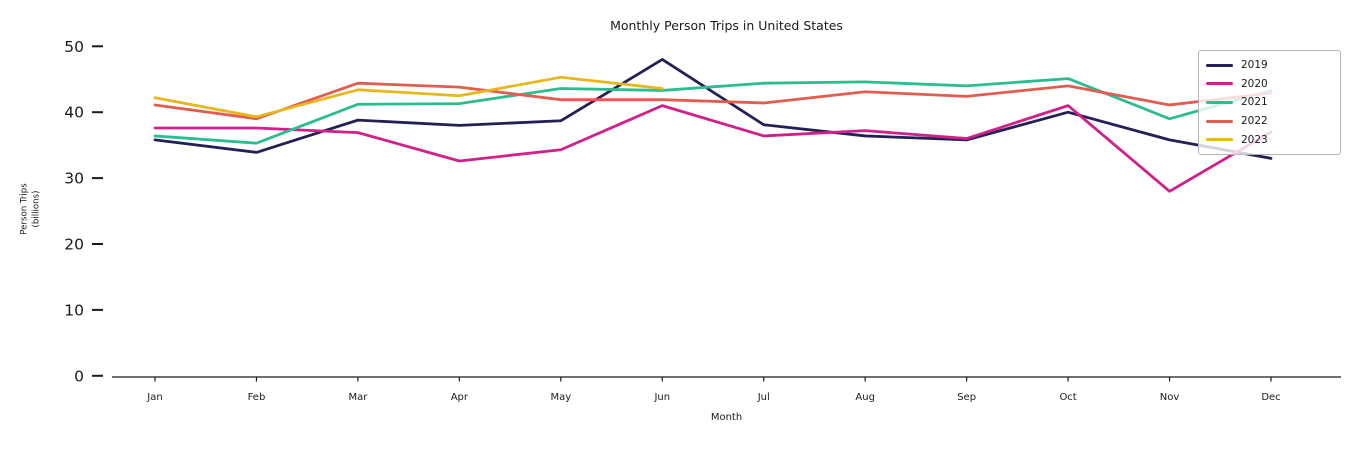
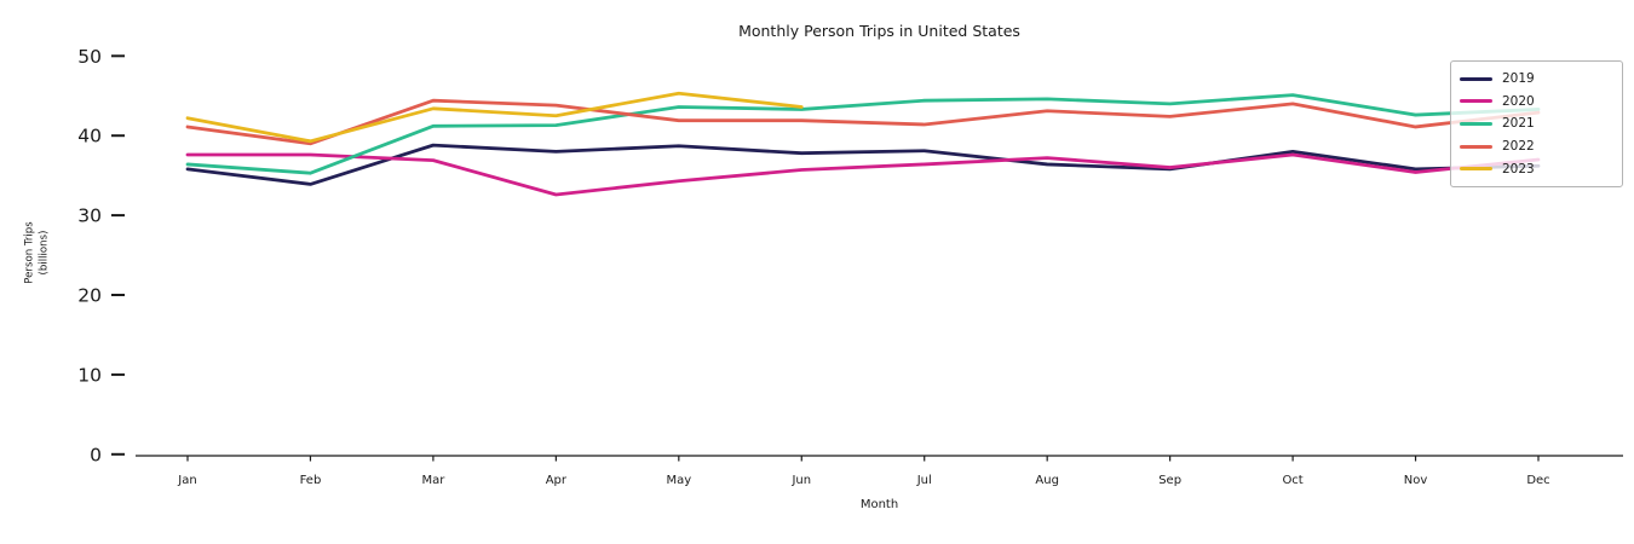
2019/Jun: 48 -> 38
2020/Jun: 41 -> 36
2019/Oct: 40 -> 38
2020/Oct: 41 -> 38
2020/Nov: 28 -> 35
2021/Nov: 39 -> 43
2019/Dec: 33 -> 36
